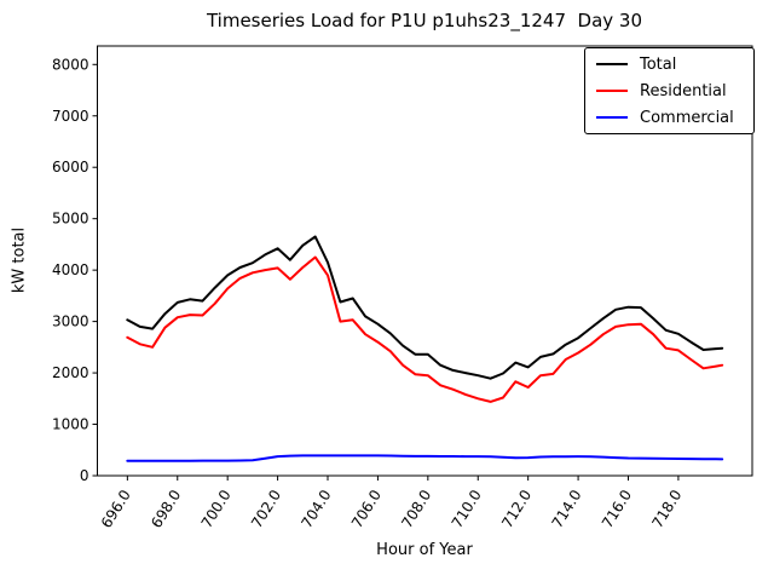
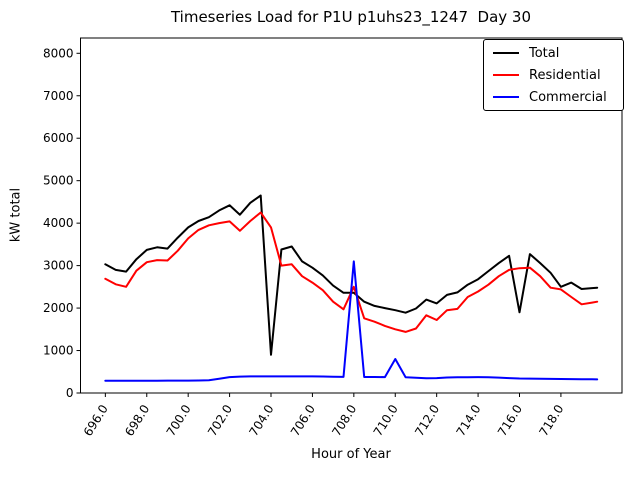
Total/704.0: 4200 -> 900
Residential/708.0: 2000 -> 2500
Commercial/708.0: 400 -> 3100
Commercial/710.0: 400 -> 800
Total/716.0: 3300 -> 1900
Total/718.0: 2800 -> 2500
